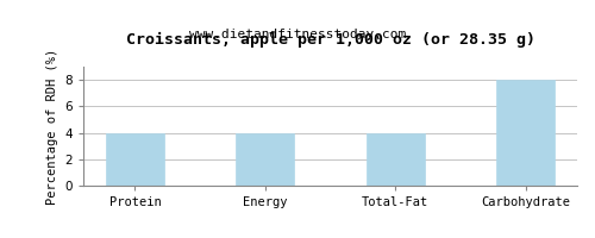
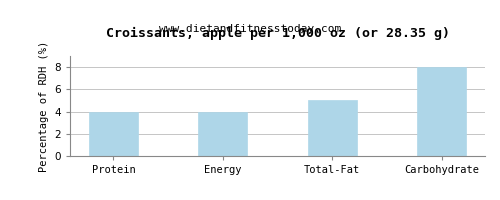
Total-Fat: 4 -> 5
